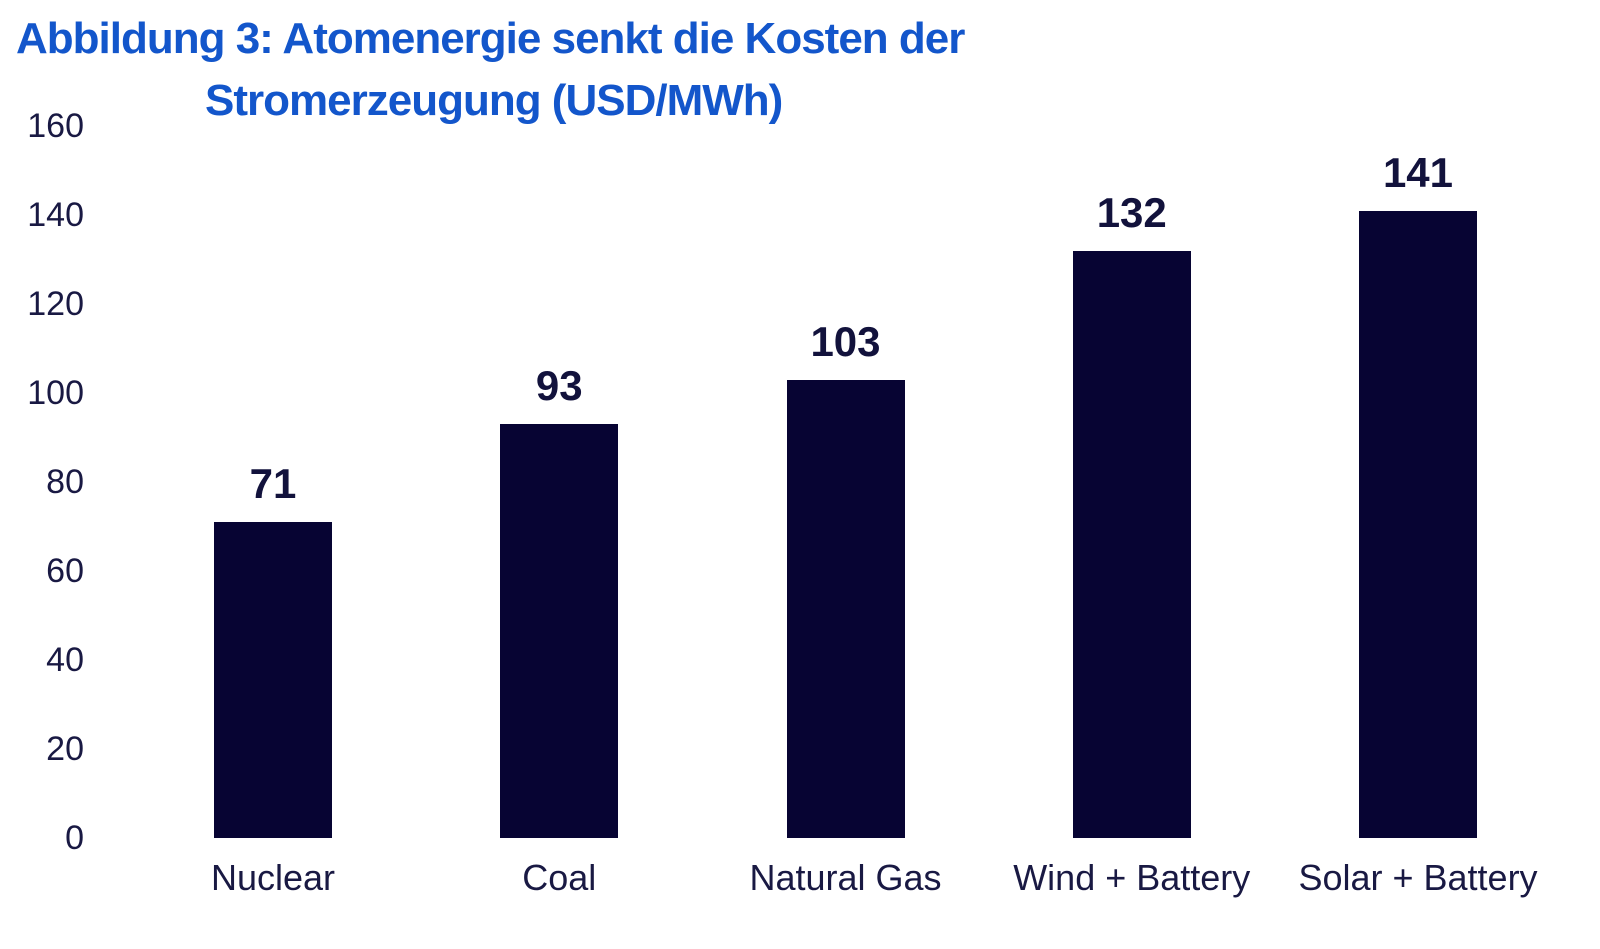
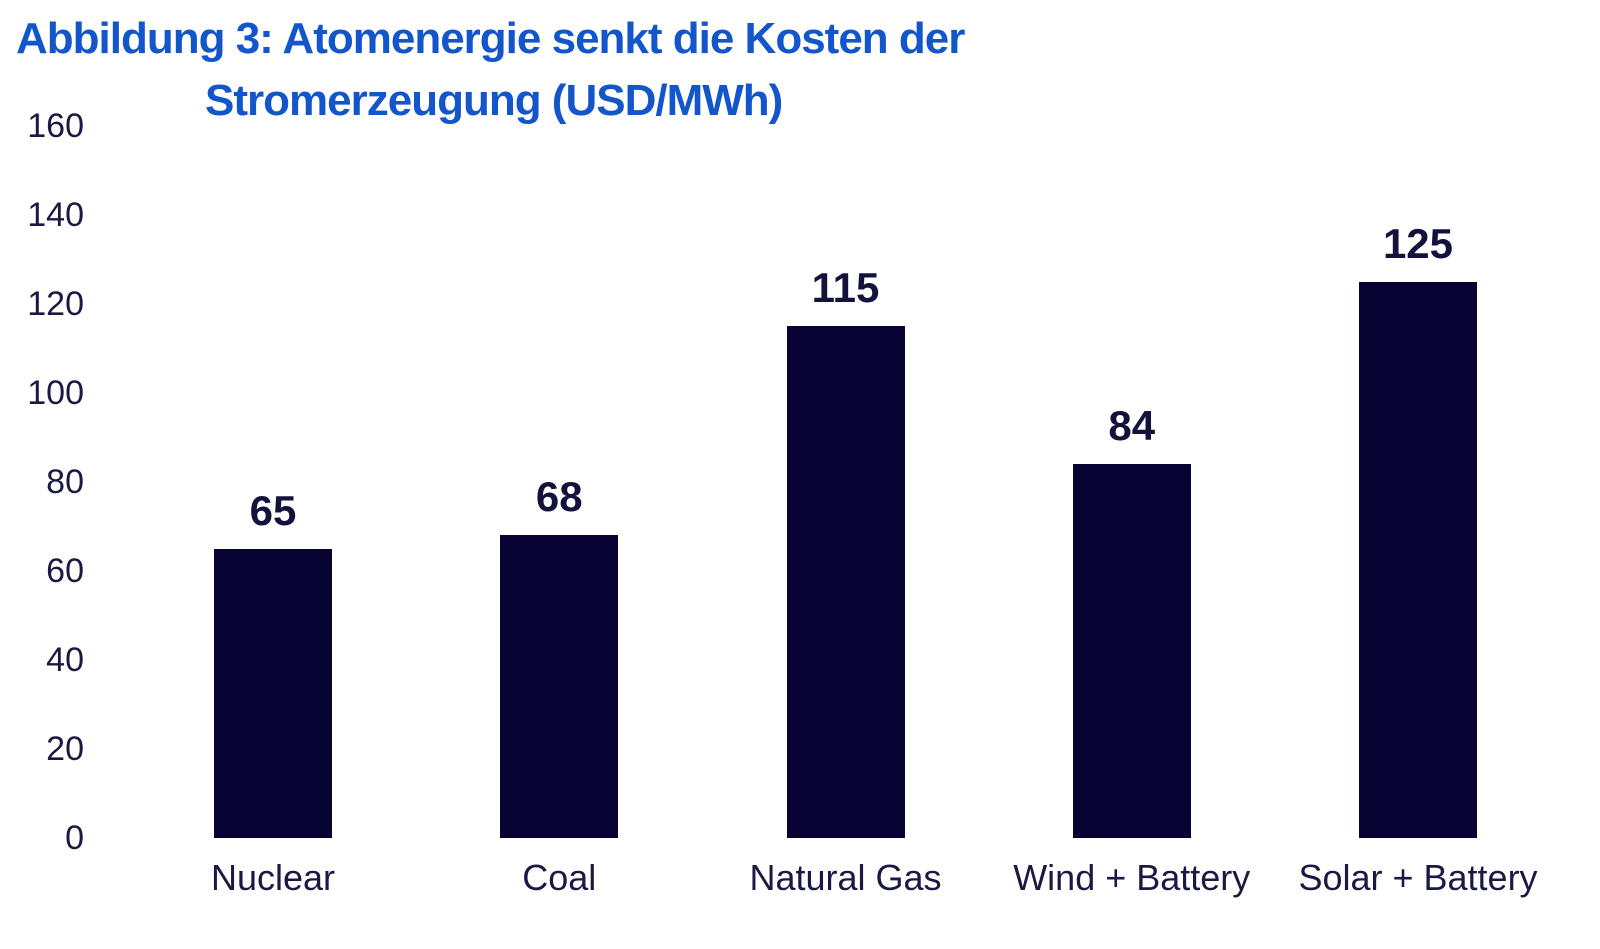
Nuclear: 71 -> 65
Coal: 93 -> 68
Natural Gas: 103 -> 115
Wind + Battery: 132 -> 84
Solar + Battery: 141 -> 125
